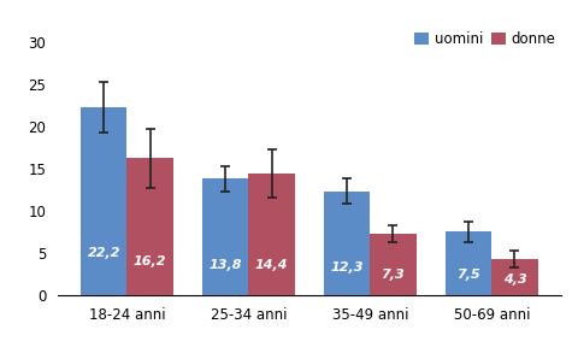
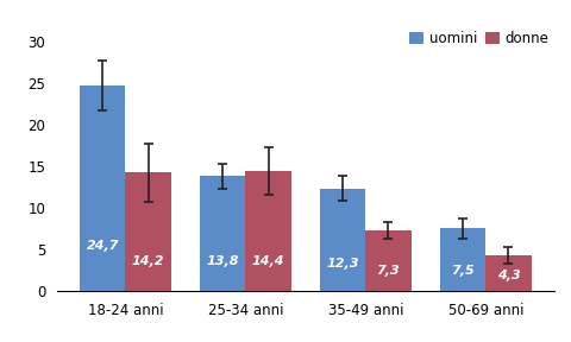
uomini/18-24 anni: 22,2 -> 24,7
donne/18-24 anni: 16,2 -> 14,2
